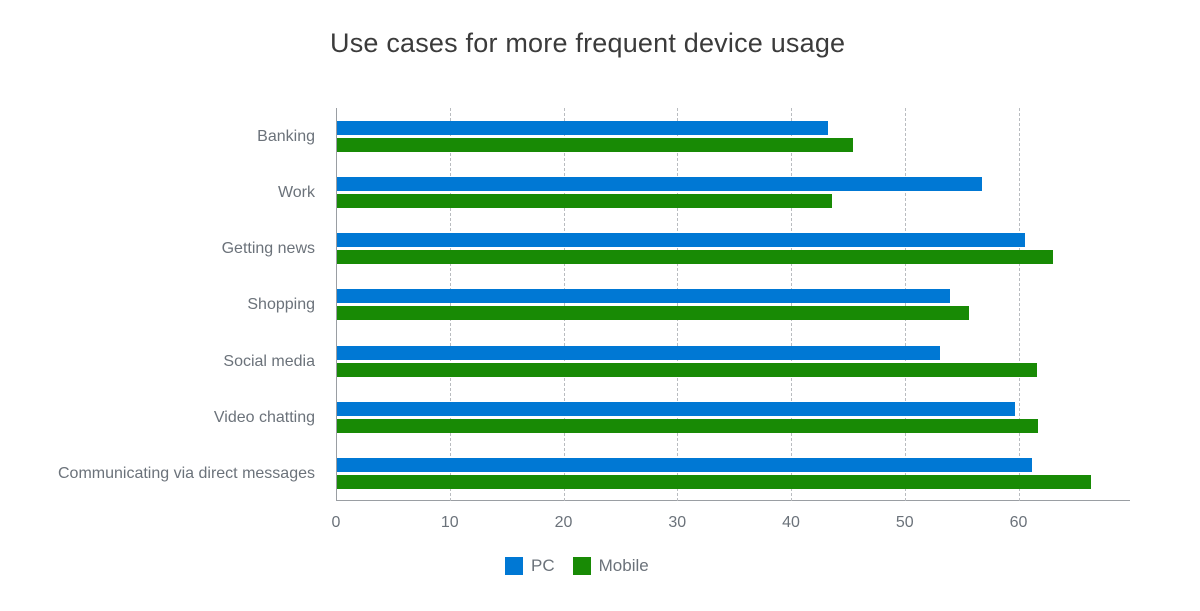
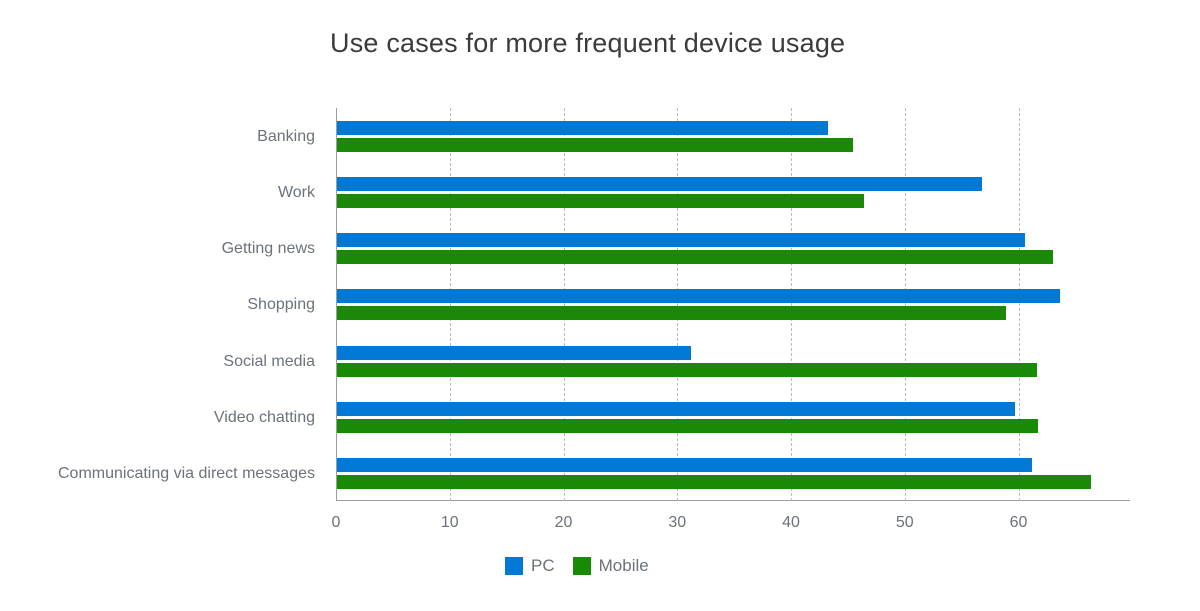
Mobile/Work: 43.5 -> 46.3
PC/Shopping: 53.9 -> 63.6
Mobile/Shopping: 55.6 -> 58.8
PC/Social media: 53.0 -> 31.1
